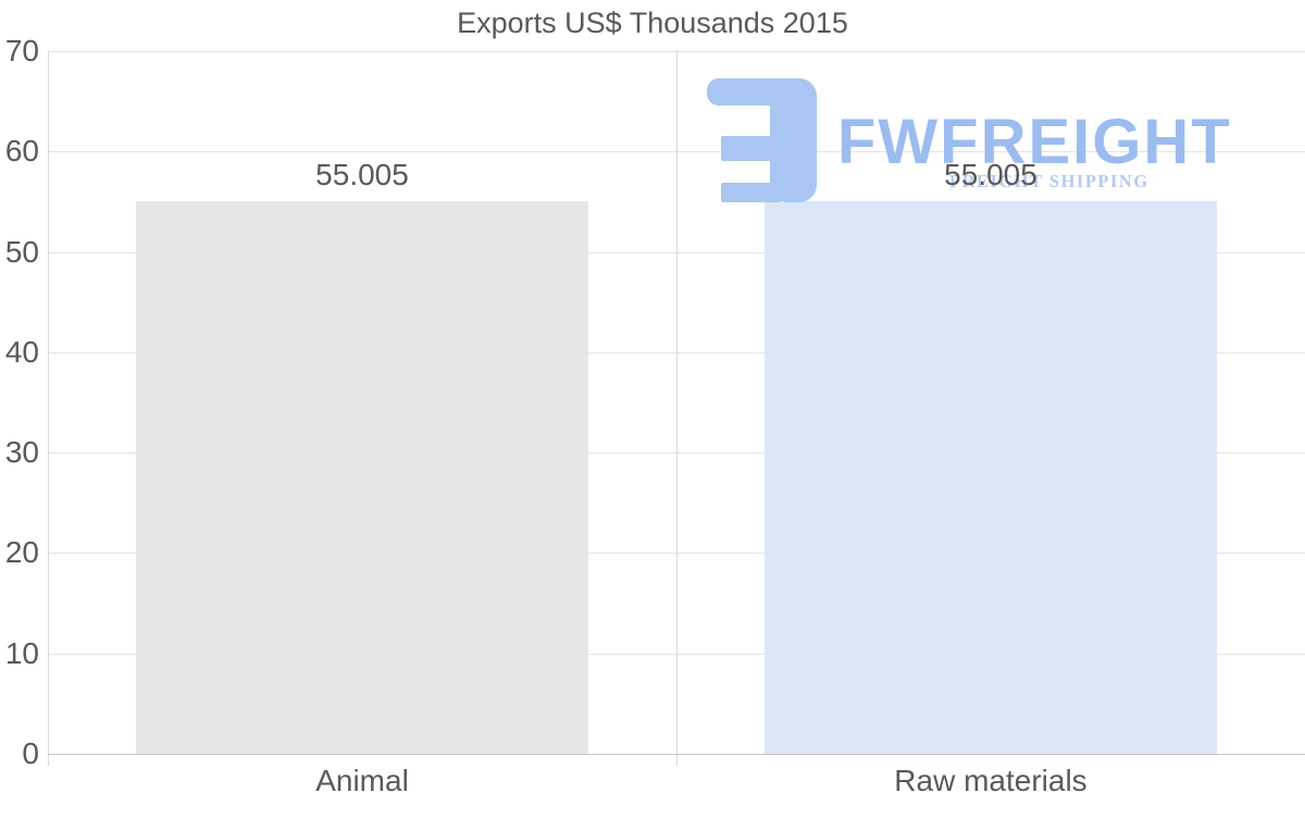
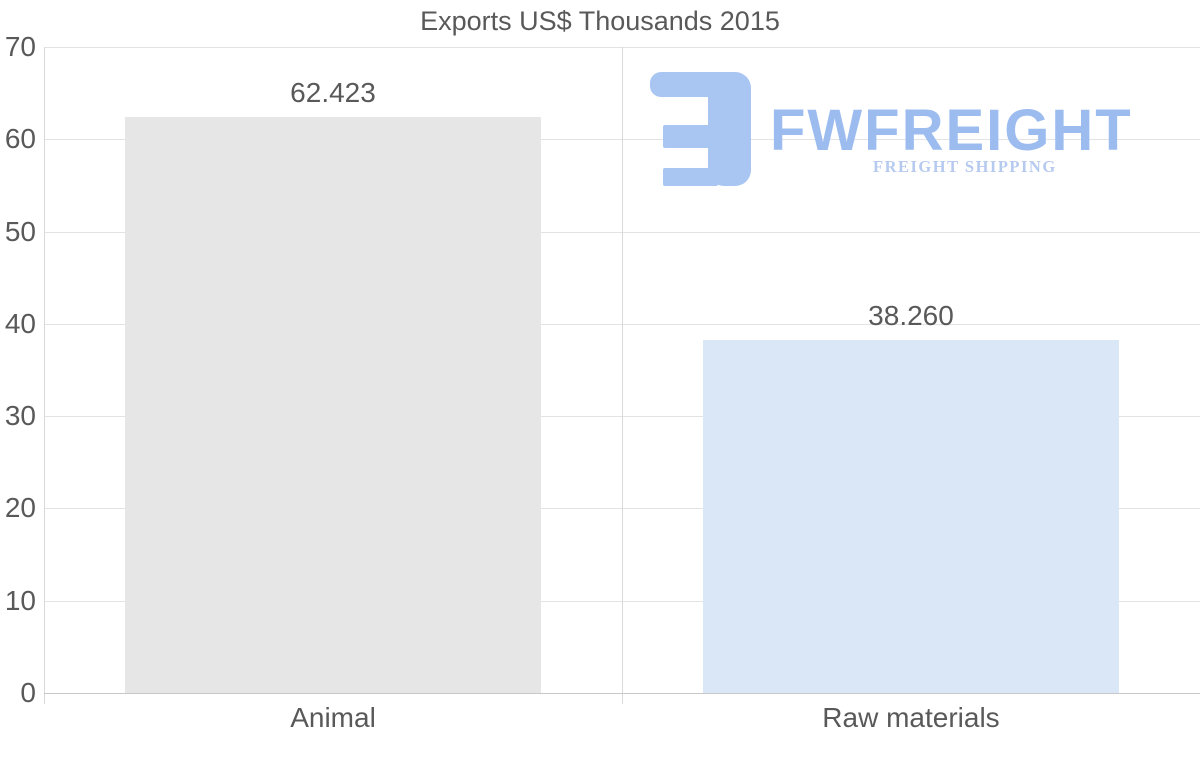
Animal: 55.005 -> 62.423
Raw materials: 55.005 -> 38.260
